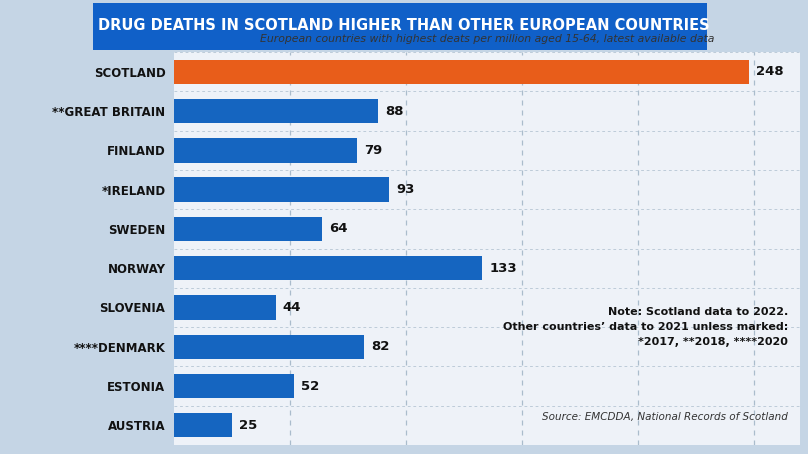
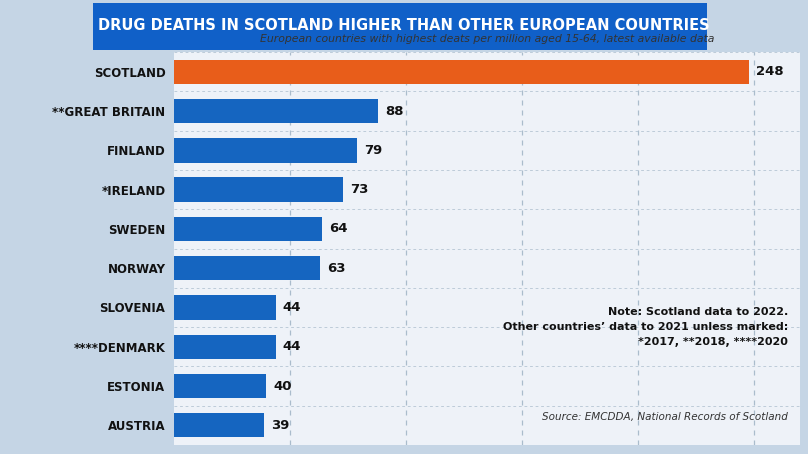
*IRELAND: 93 -> 73
NORWAY: 133 -> 63
****DENMARK: 82 -> 44
ESTONIA: 52 -> 40
AUSTRIA: 25 -> 39
